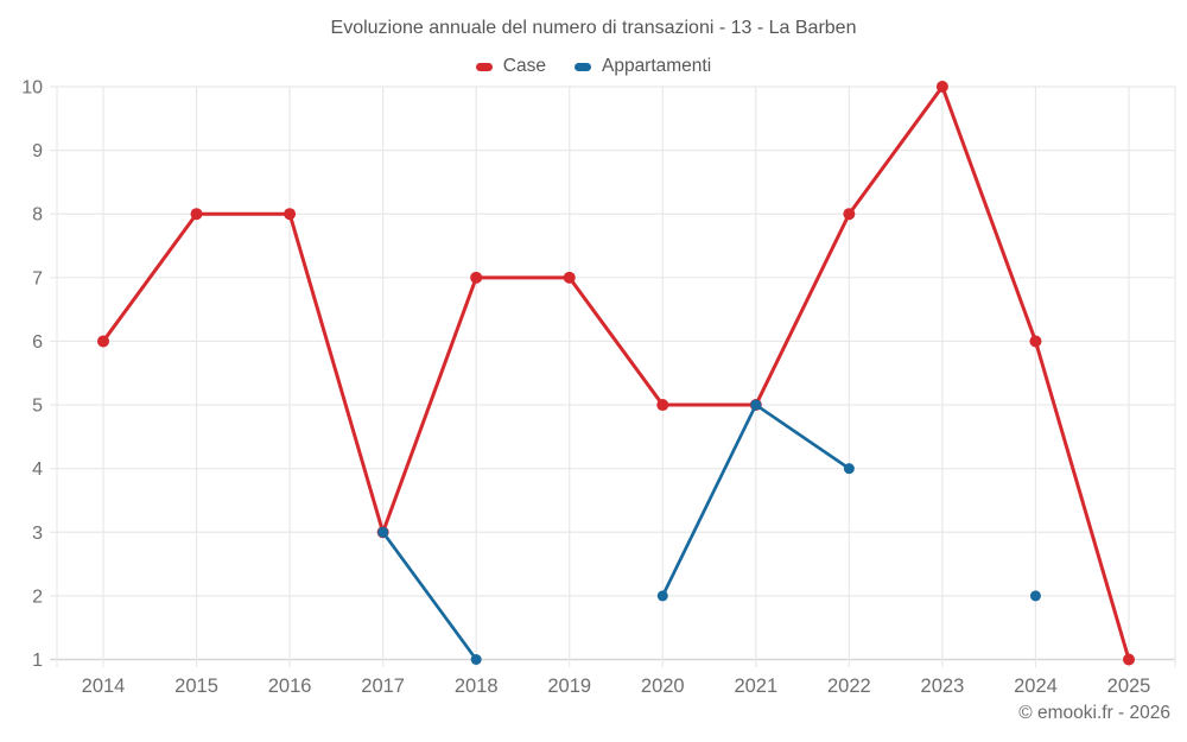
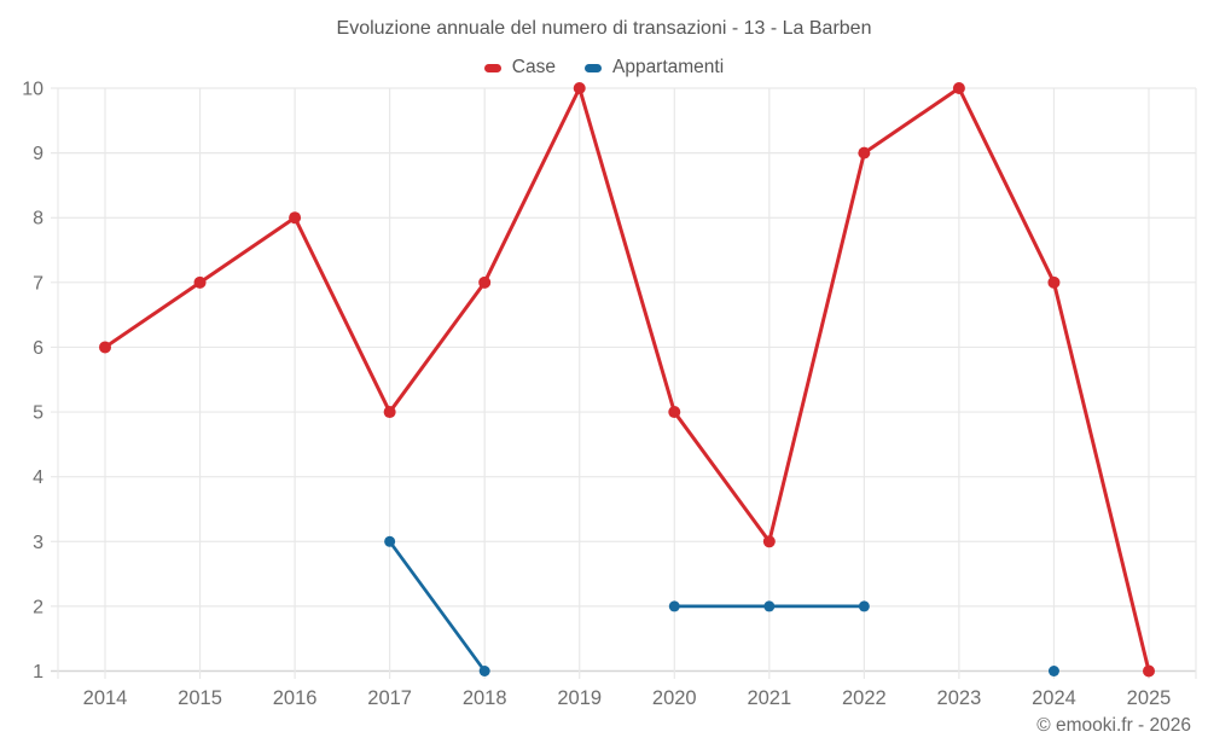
Case/2015: 8 -> 7
Case/2017: 3 -> 5
Case/2019: 7 -> 10
Case/2021: 5 -> 3
Appartamenti/2021: 5 -> 2
Case/2022: 8 -> 9
Appartamenti/2022: 4 -> 2
Case/2024: 6 -> 7
Appartamenti/2024: 2 -> 1
